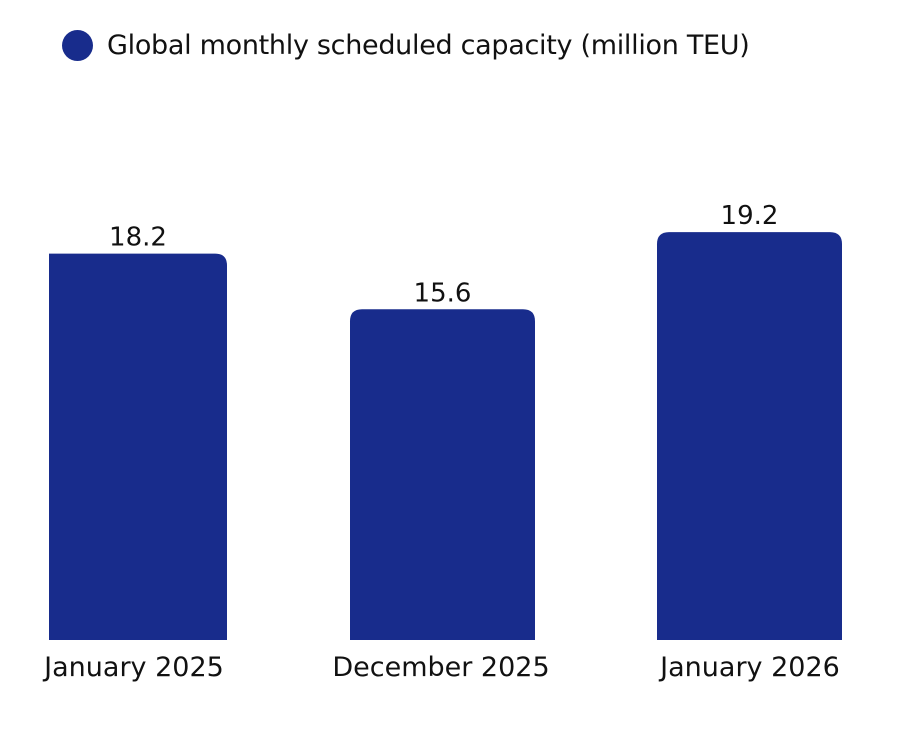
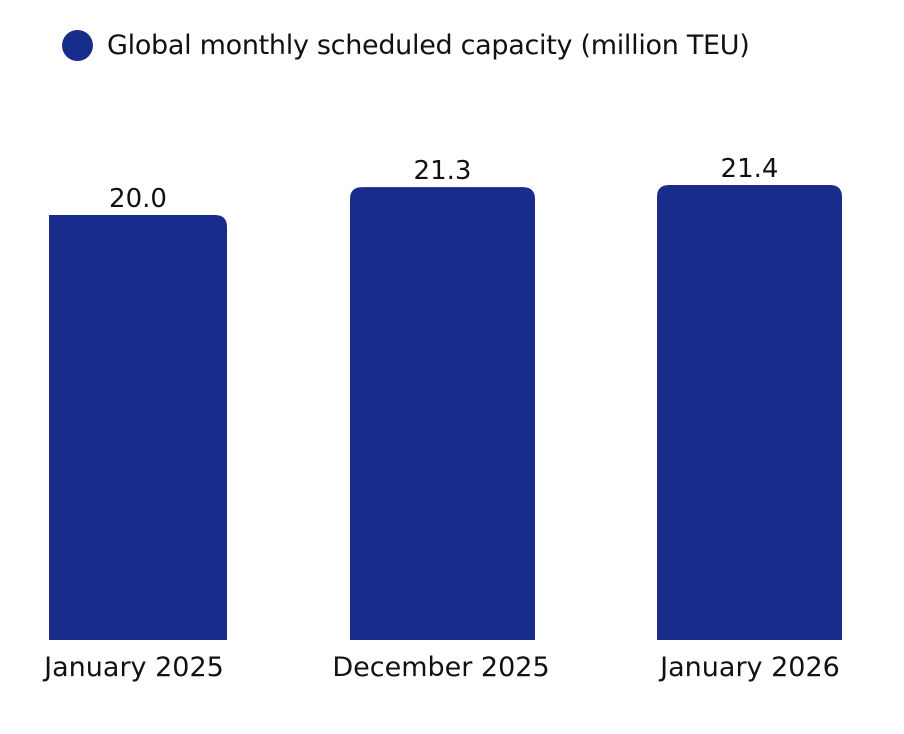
January 2025: 18.2 -> 20.0
December 2025: 15.6 -> 21.3
January 2026: 19.2 -> 21.4
